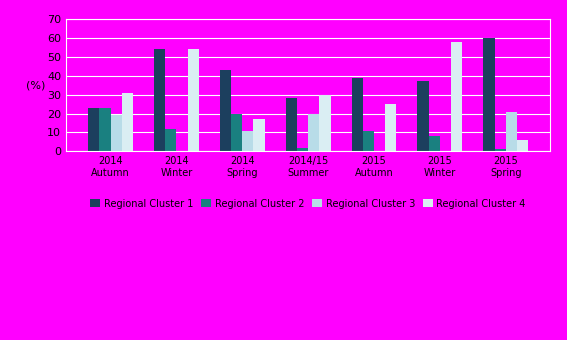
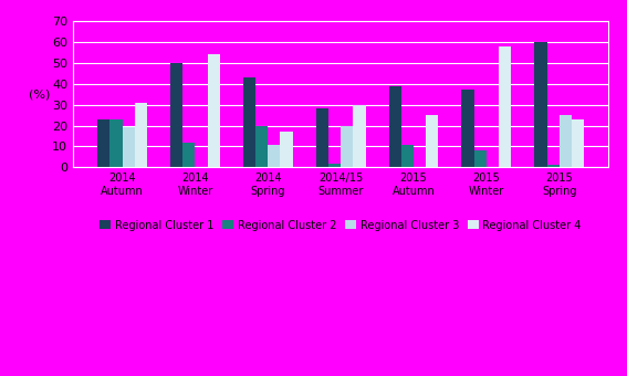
Regional Cluster 1/2014 Winter: 54 -> 50
Regional Cluster 3/2015 Spring: 21 -> 25
Regional Cluster 4/2015 Spring: 6 -> 23
